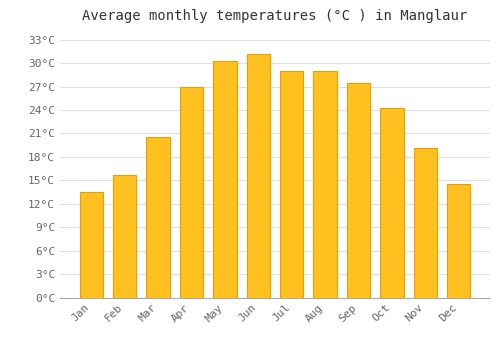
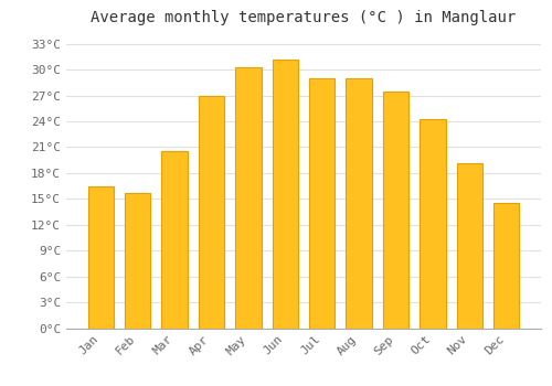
Jan: 13.5°C -> 16.4°C
